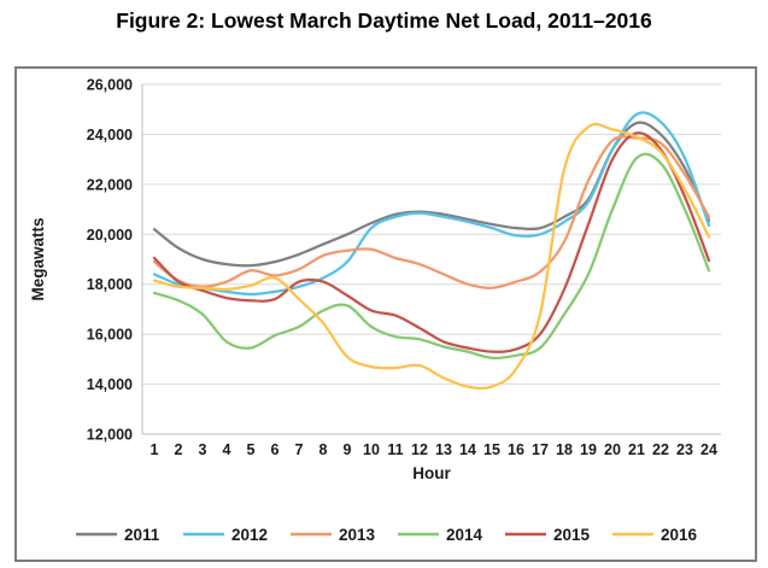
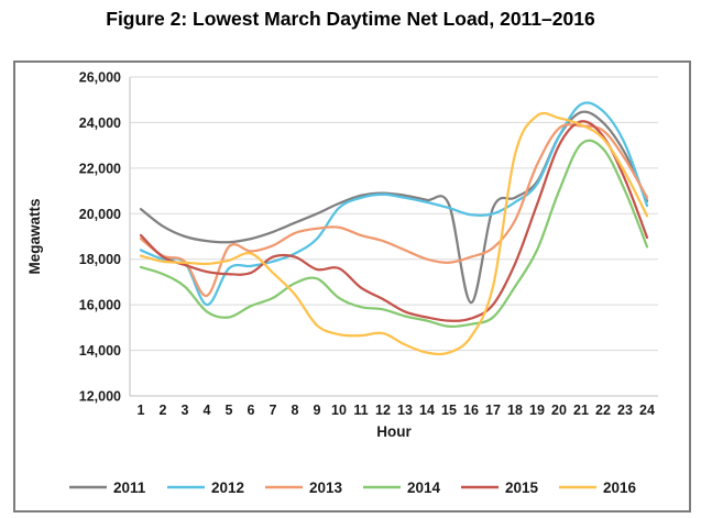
2012/4: 17700 -> 16000
2013/4: 18100 -> 16400
2015/10: 17000 -> 17600
2011/16: 20200 -> 16100
